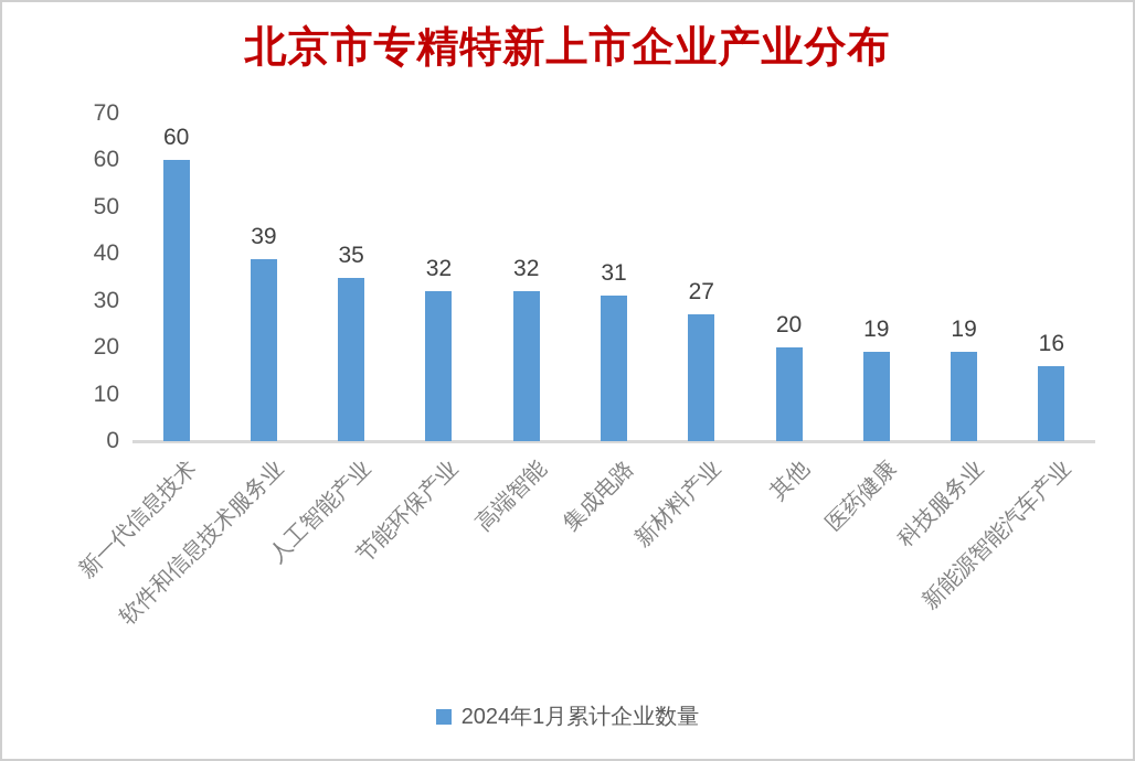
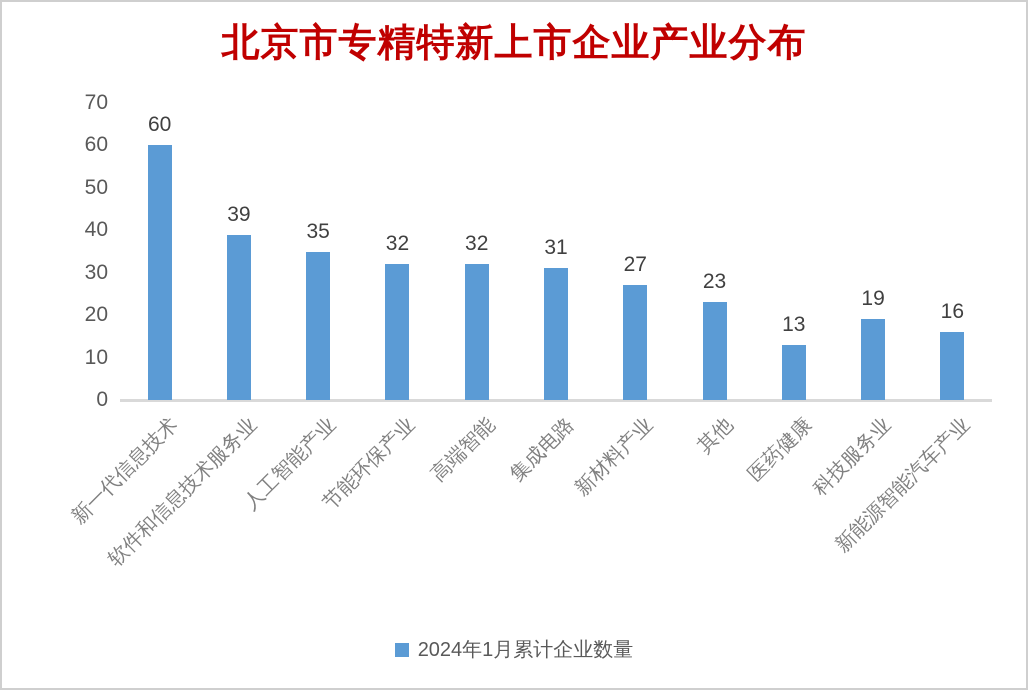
其他: 20 -> 23
医药健康: 19 -> 13
